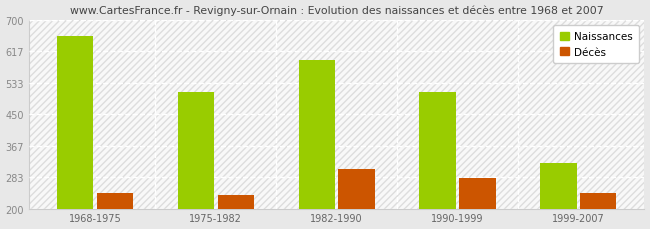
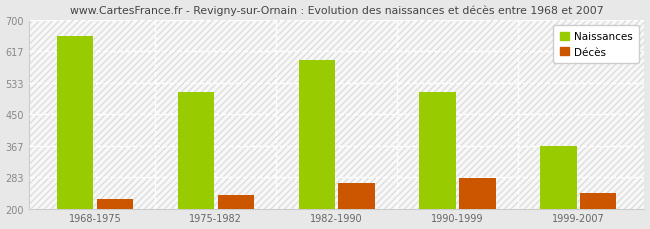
Décès/1968-1975: 240 -> 225
Décès/1982-1990: 305 -> 268
Naissances/1999-2007: 320 -> 365
